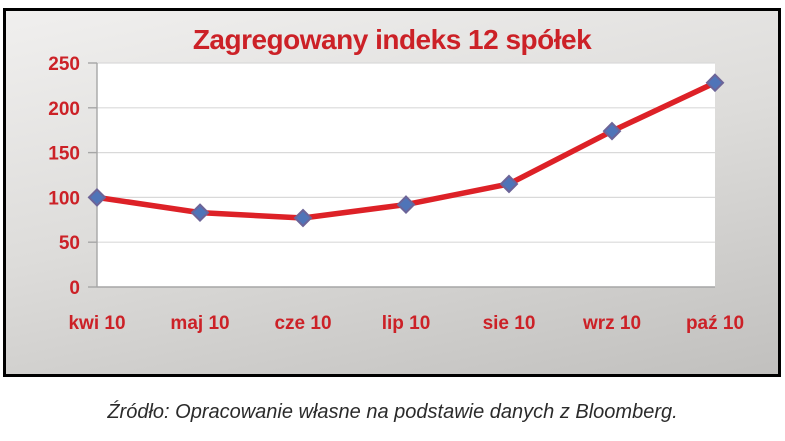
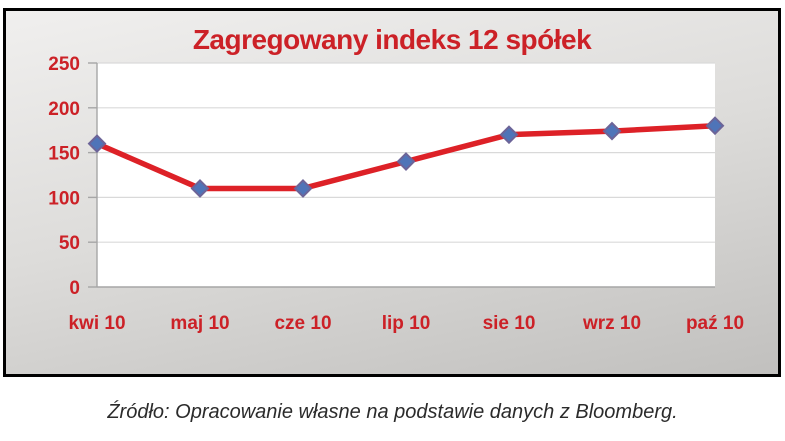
kwi 10: 100 -> 160
maj 10: 80 -> 110
cze 10: 80 -> 110
lip 10: 90 -> 140
sie 10: 120 -> 170
paź 10: 230 -> 180
